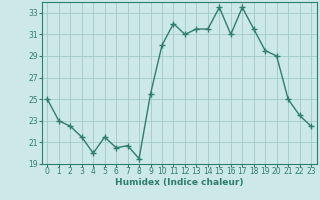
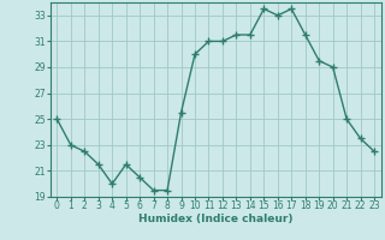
7: 20.7 -> 19.5
11: 32.0 -> 31.0
16: 31.0 -> 33.0
